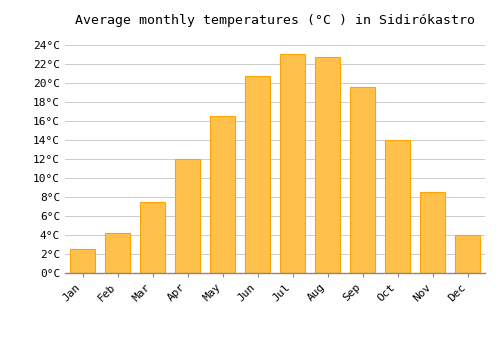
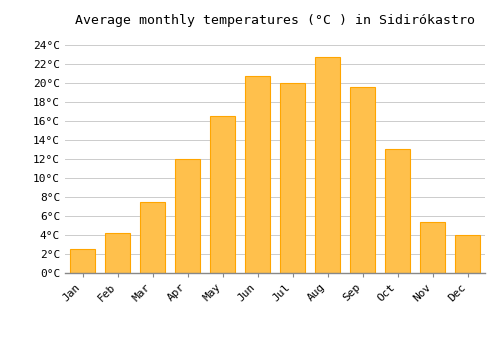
Jul: 23.0°C -> 20.0°C
Oct: 14.0°C -> 13.0°C
Nov: 8.5°C -> 5.4°C
